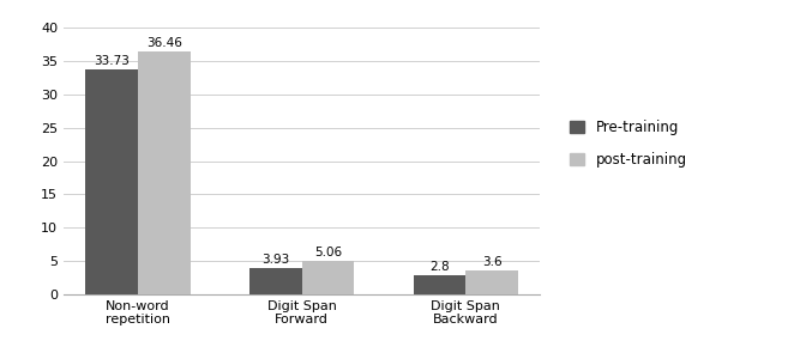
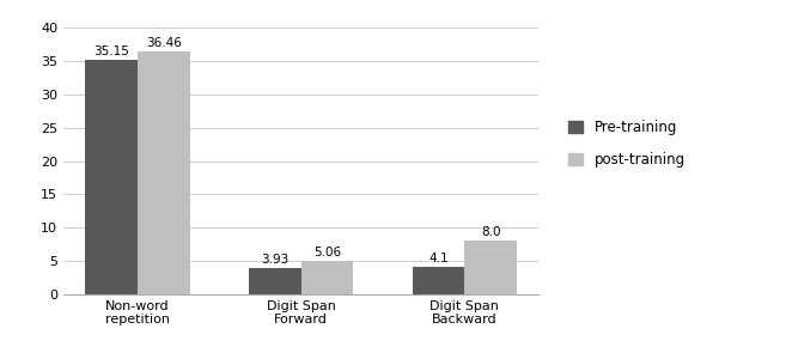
Pre-training/Non-word repetition: 33.73 -> 35.15
Pre-training/Digit Span Backward: 2.8 -> 4.1
post-training/Digit Span Backward: 3.6 -> 8.0
